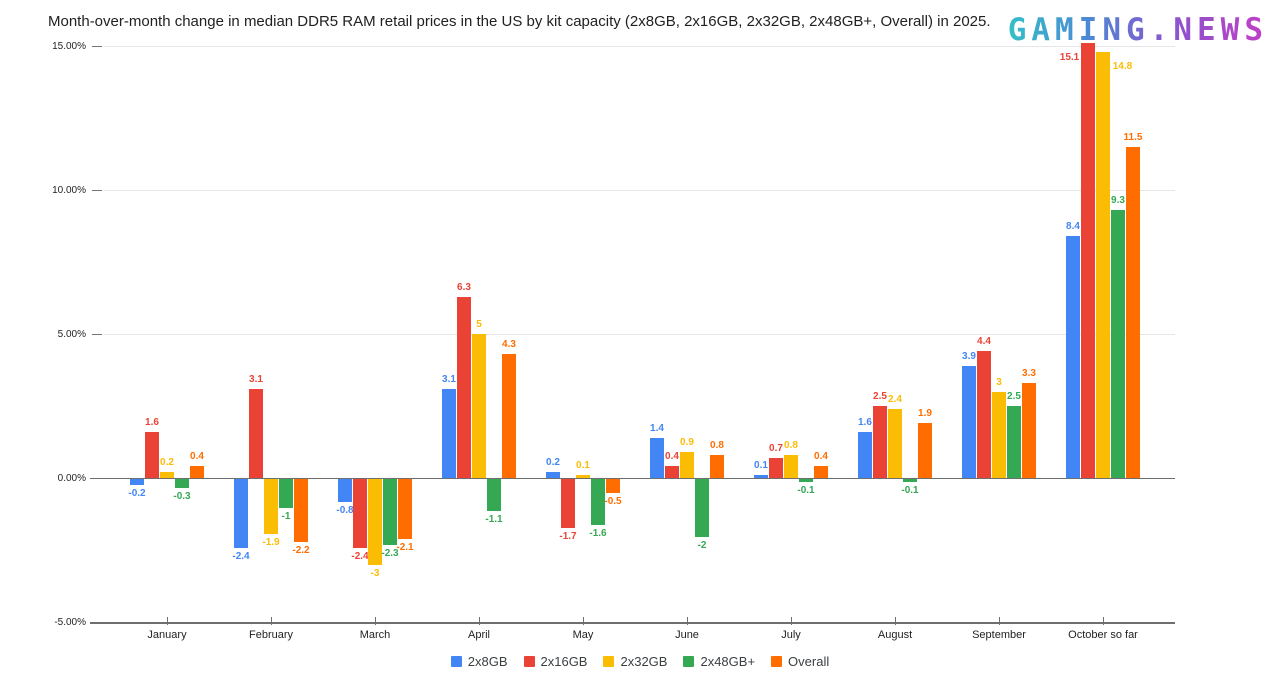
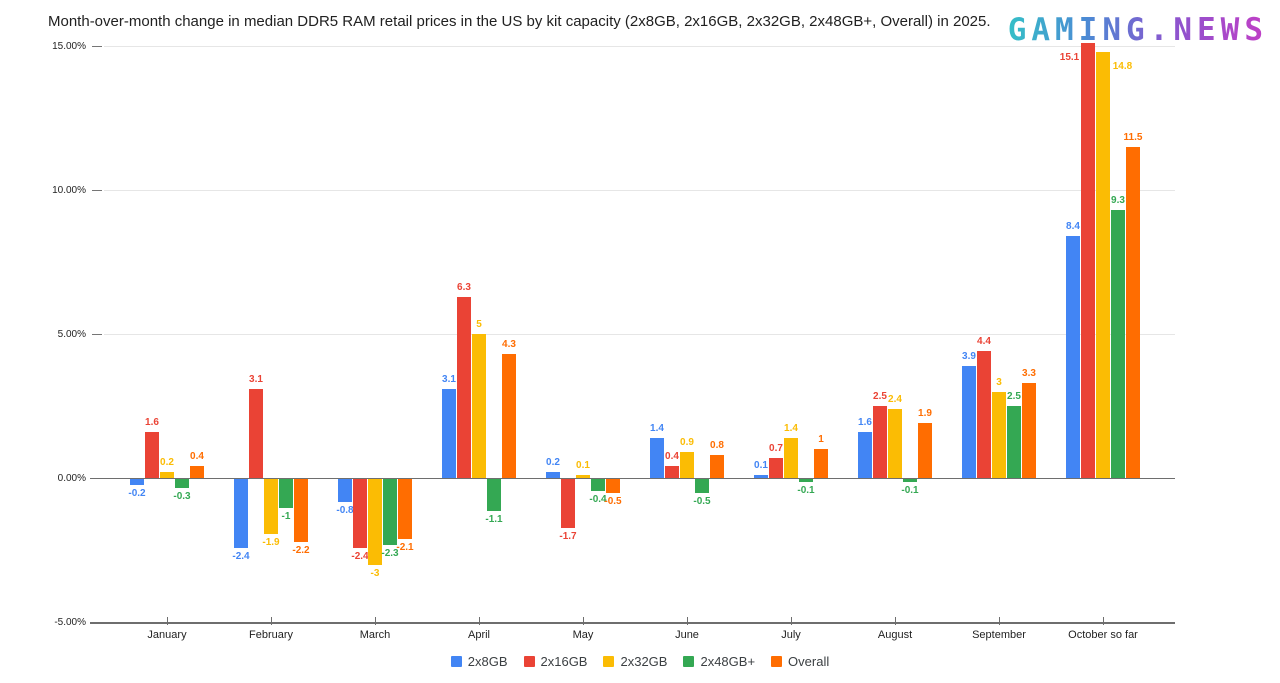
2x48GB+/May: -1.6 -> -0.4
2x48GB+/June: -2 -> -0.5
2x32GB/July: 0.8 -> 1.4
Overall/July: 0.4 -> 1
